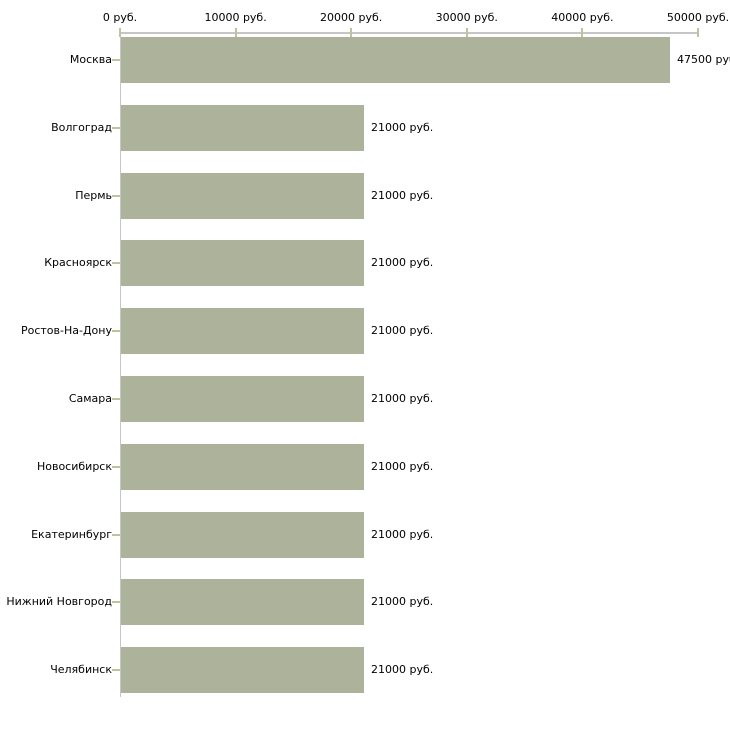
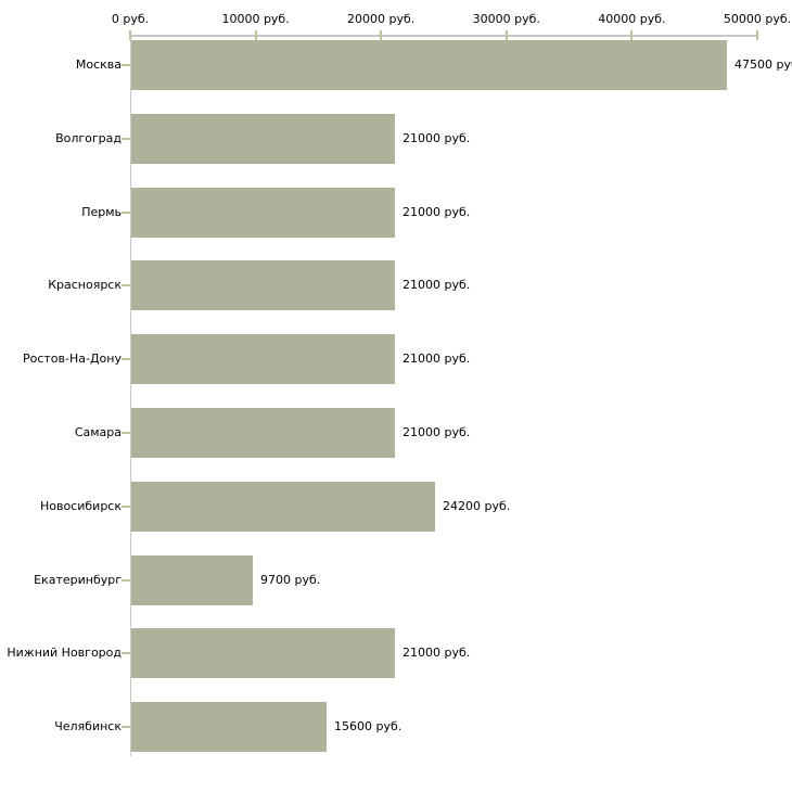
Новосибирск: 21000 -> 24200
Екатеринбург: 21000 -> 9700
Челябинск: 21000 -> 15600
